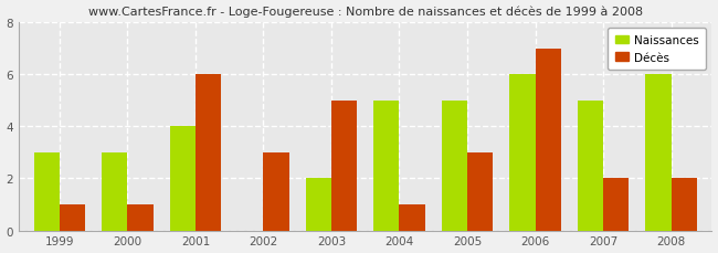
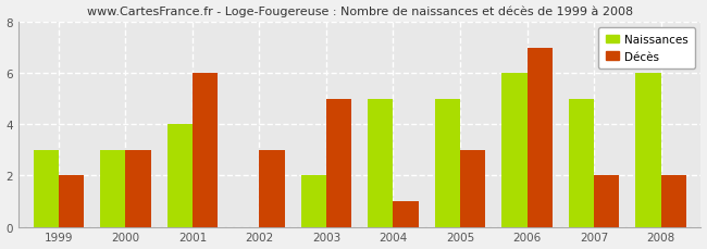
Décès/1999: 1 -> 2
Décès/2000: 1 -> 3
